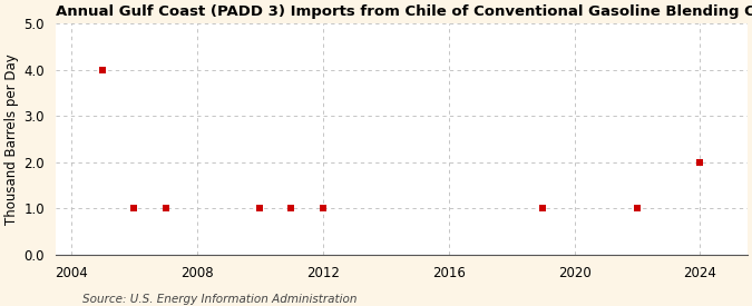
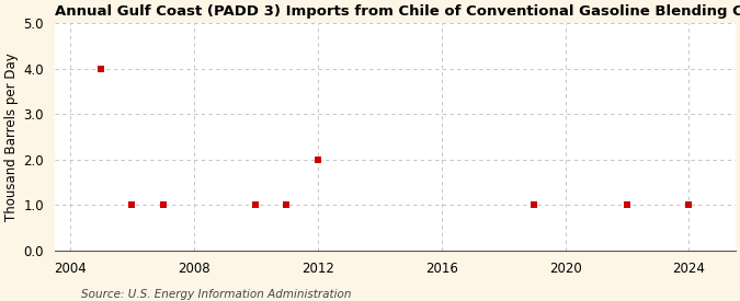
2012: 1 -> 2
2024: 2 -> 1
